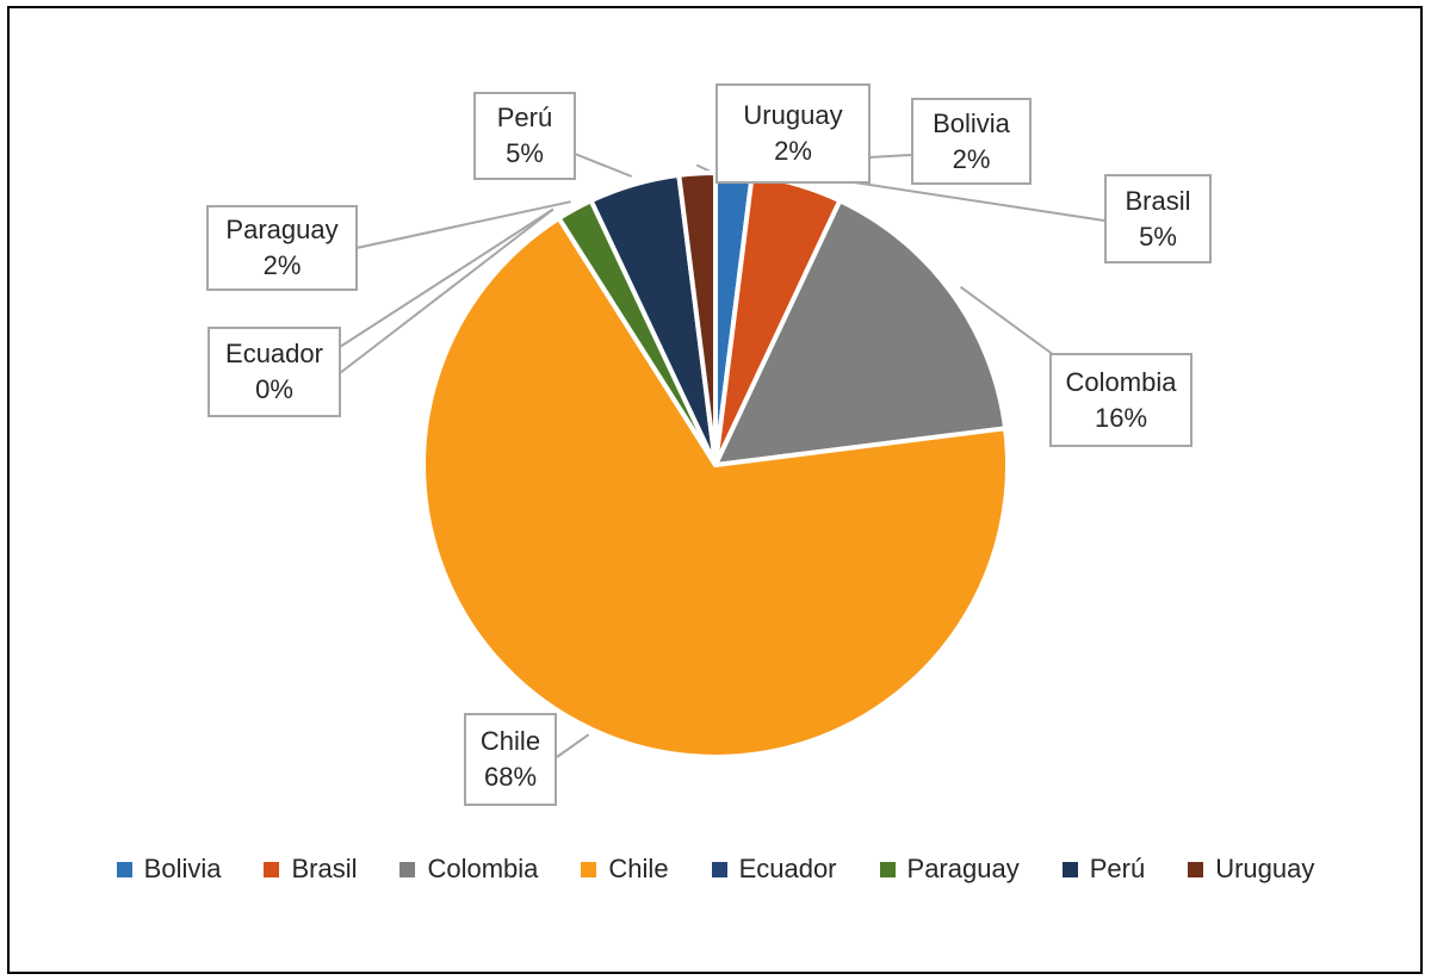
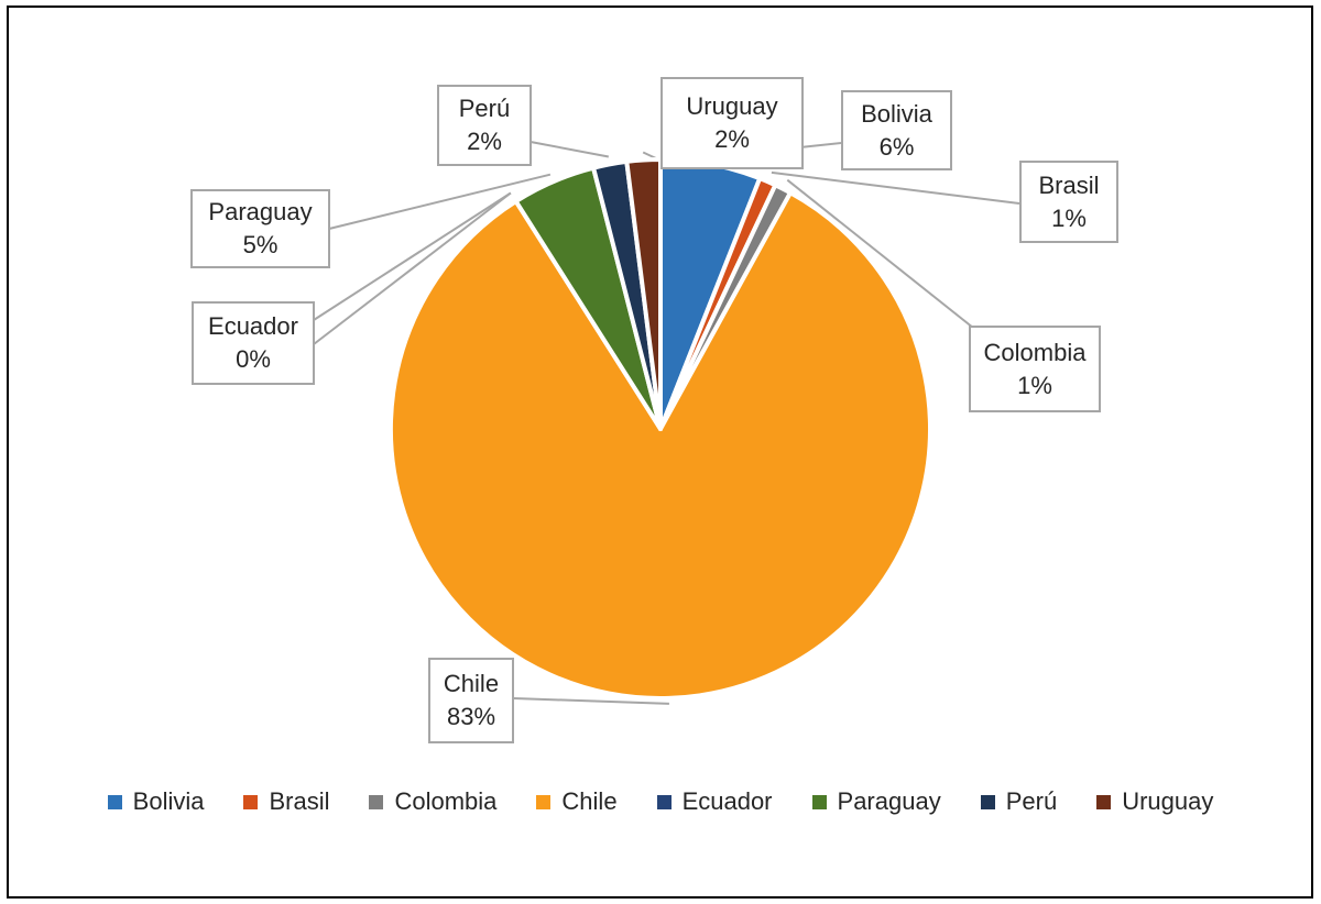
Bolivia: 2% -> 6%
Brasil: 5% -> 1%
Colombia: 16% -> 1%
Chile: 68% -> 83%
Paraguay: 2% -> 5%
Perú: 5% -> 2%
